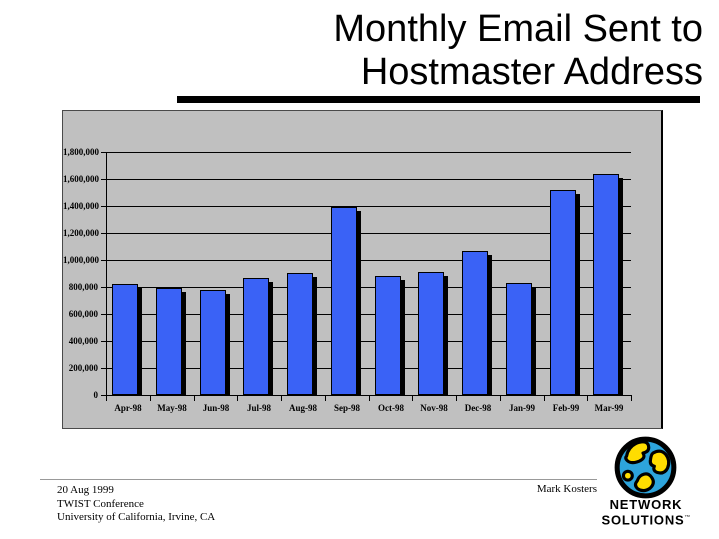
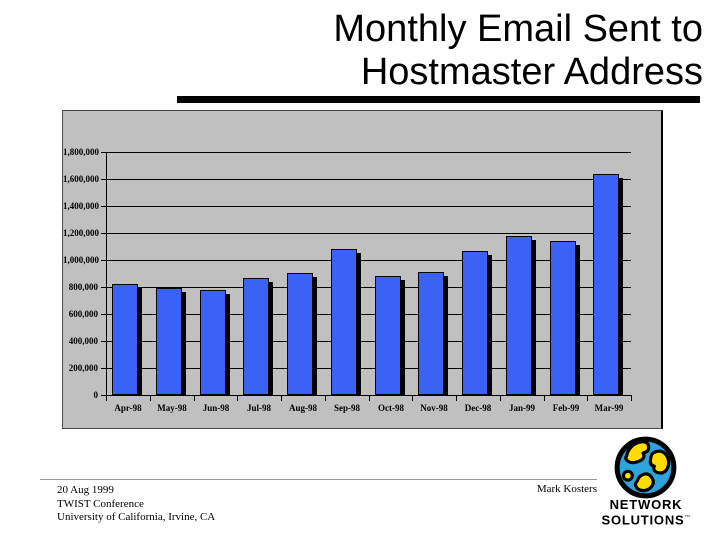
Sep-98: 1390000 -> 1080000
Jan-99: 830000 -> 1180000
Feb-99: 1520000 -> 1140000
